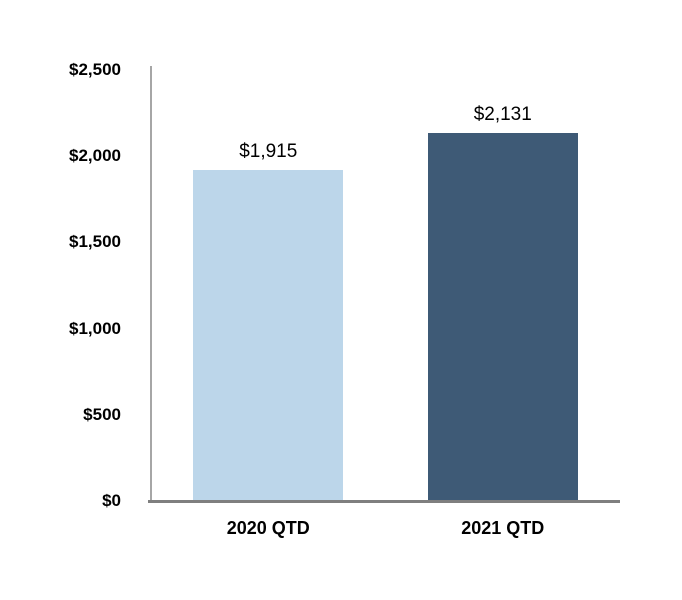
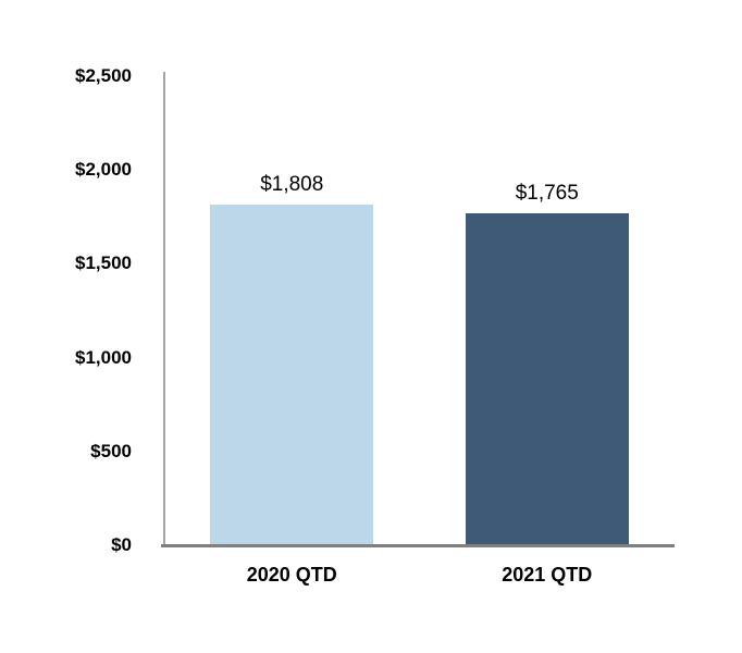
2020 QTD: $1,915 -> $1,808
2021 QTD: $2,131 -> $1,765
